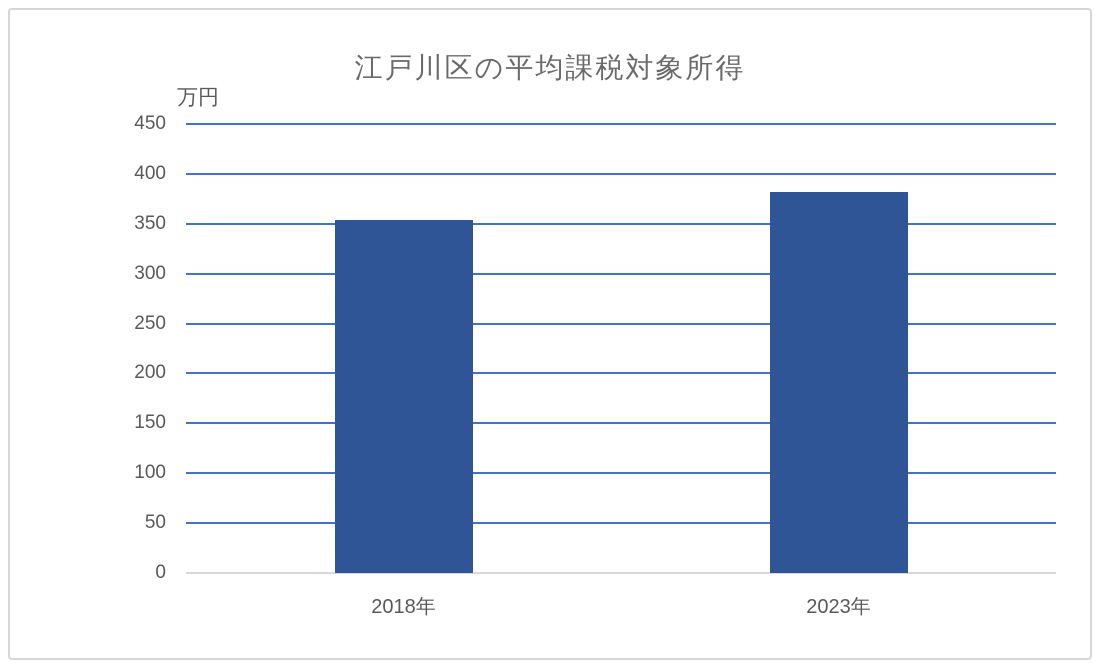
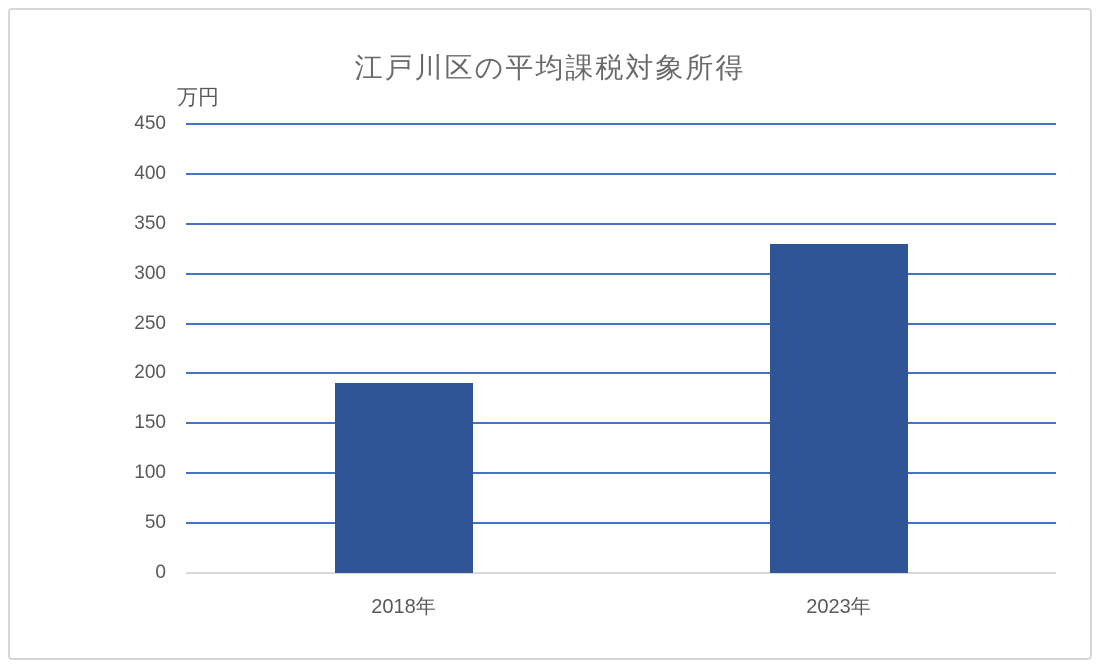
2018年: 350 -> 190
2023年: 380 -> 330
